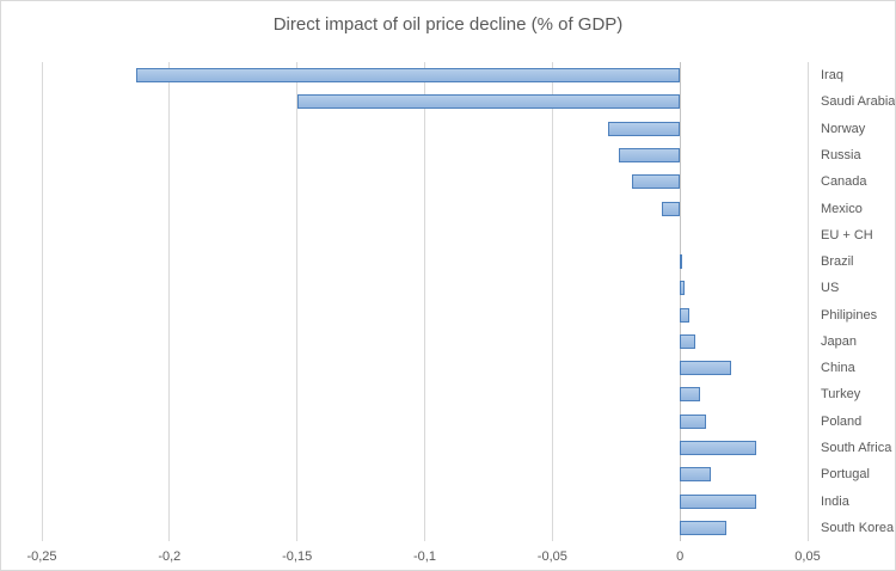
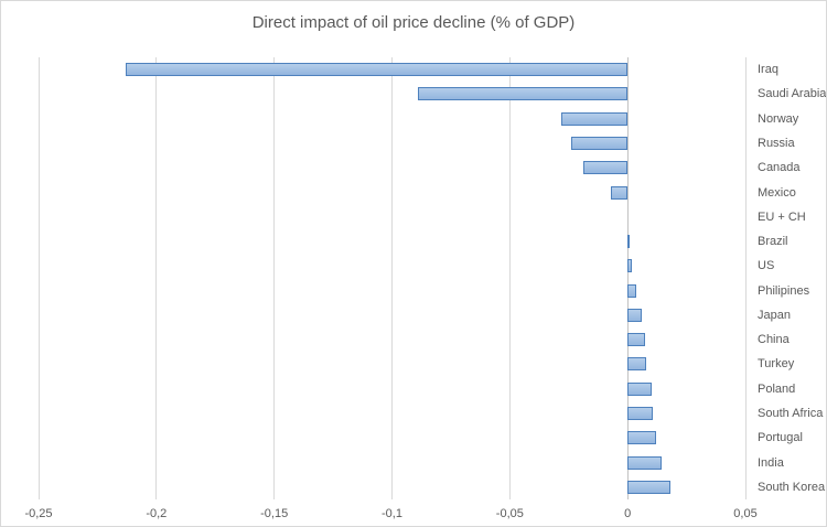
Saudi Arabia: -0,15 -> -0,09
China: 0,02 -> 0,01
South Africa: 0,03 -> 0,01
India: 0,03 -> 0,01
